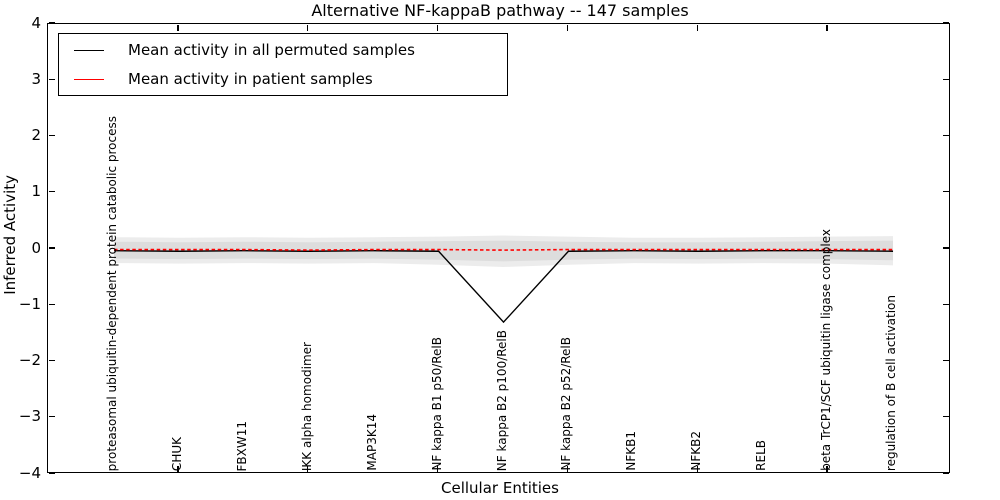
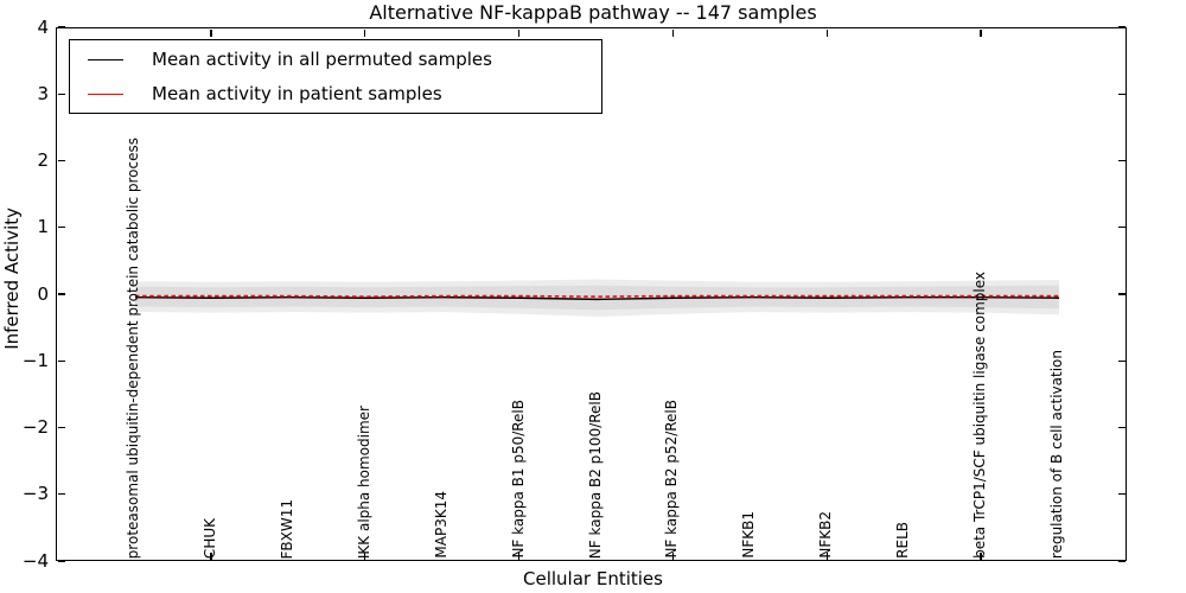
Mean activity in all permuted samples/NF kappa B2 p100/RelB: -1.3 -> -0.1
